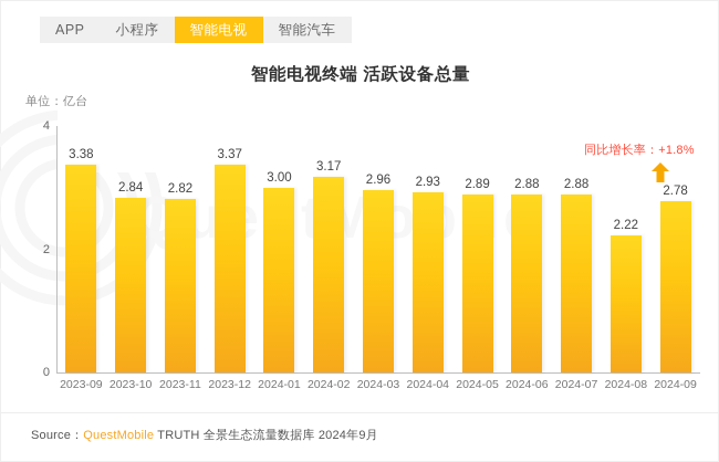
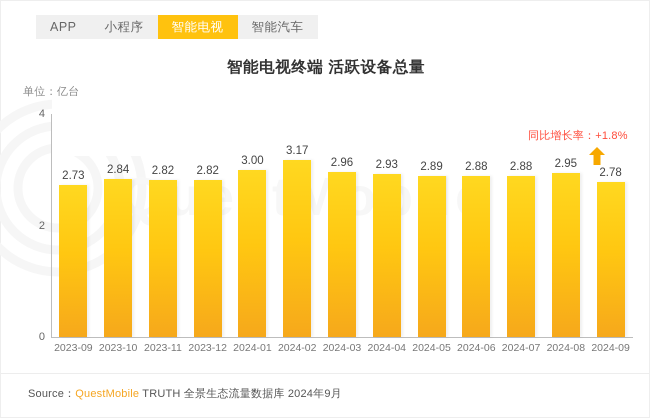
2023-09: 3.38 -> 2.73
2023-12: 3.37 -> 2.82
2024-08: 2.22 -> 2.95
